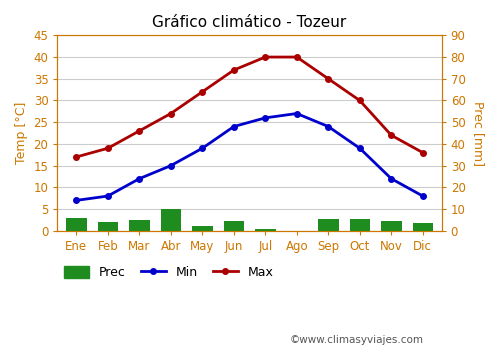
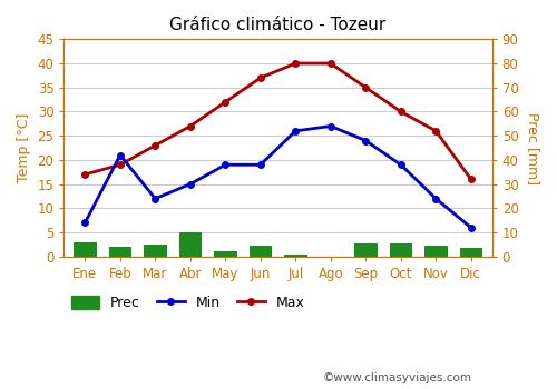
Min/Feb: 8 -> 21
Min/Jun: 24 -> 19
Max/Nov: 22 -> 26
Max/Dic: 18 -> 16
Min/Dic: 8 -> 6
